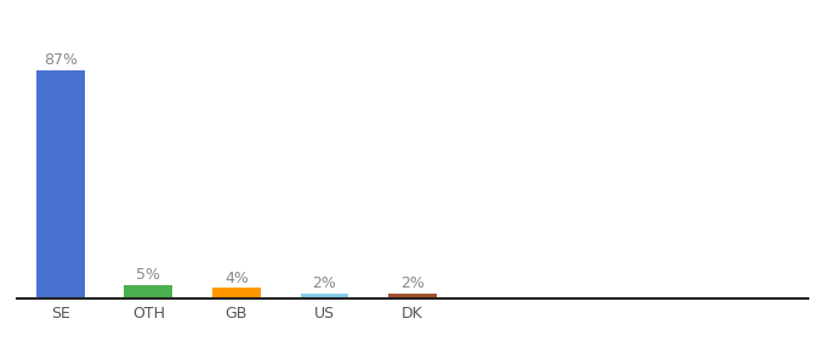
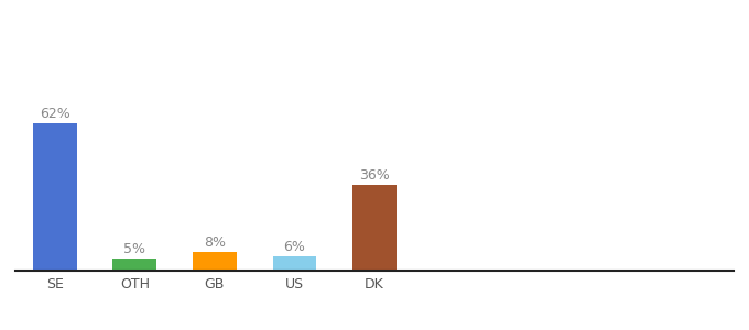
SE: 87% -> 62%
GB: 4% -> 8%
US: 2% -> 6%
DK: 2% -> 36%
